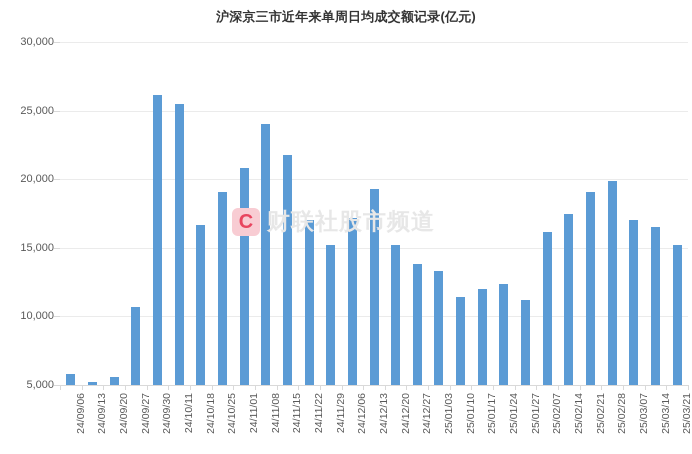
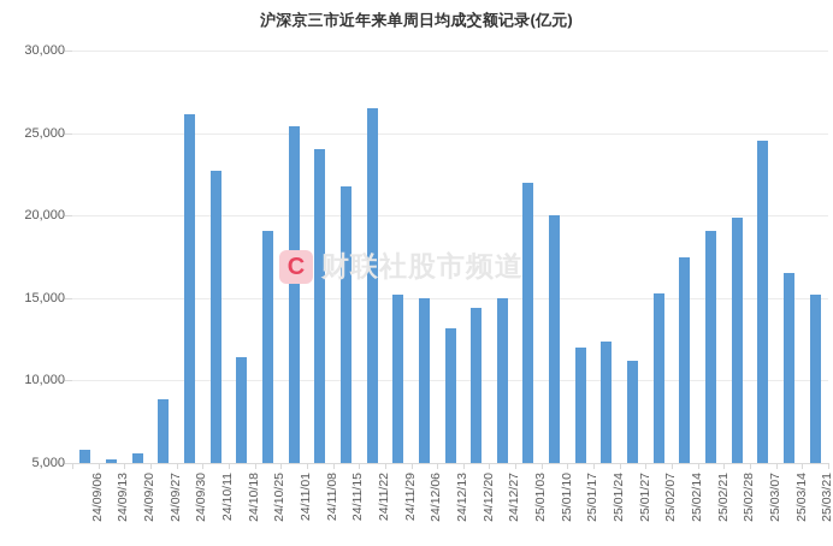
24/09/27: 10600 -> 8900
24/10/11: 25500 -> 22700
24/10/18: 16600 -> 11400
24/11/01: 20800 -> 25400
24/11/22: 17000 -> 26500
24/12/06: 17200 -> 15000
24/12/13: 19300 -> 13200
24/12/20: 15200 -> 14400
24/12/27: 13800 -> 15000
25/01/03: 13300 -> 22000
25/01/10: 11400 -> 20000
25/02/07: 16200 -> 15300
25/03/07: 17000 -> 24500
